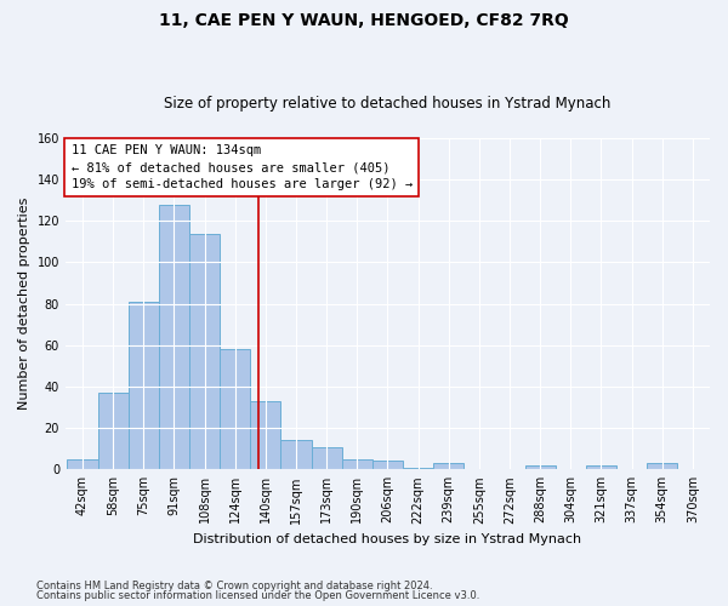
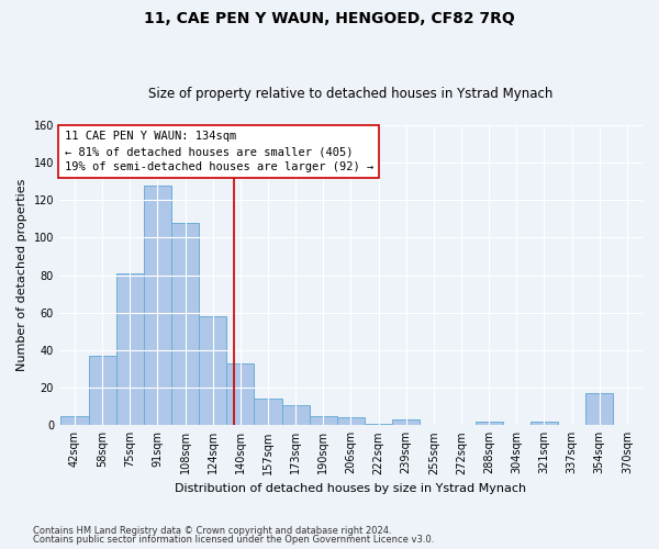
108sqm: 114 -> 108
354sqm: 3 -> 17
